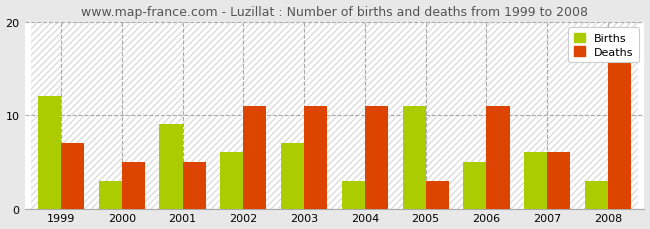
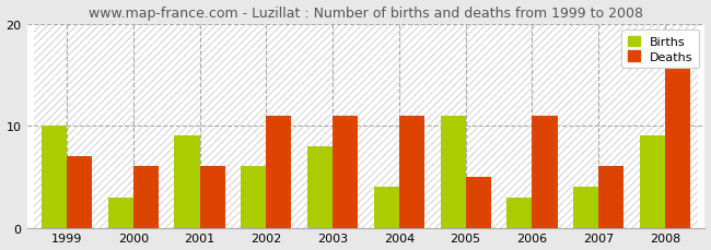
Births/1999: 12 -> 10
Deaths/2000: 5 -> 6
Deaths/2001: 5 -> 6
Births/2003: 7 -> 8
Births/2004: 3 -> 4
Deaths/2005: 3 -> 5
Births/2006: 5 -> 3
Births/2007: 6 -> 4
Births/2008: 3 -> 9
